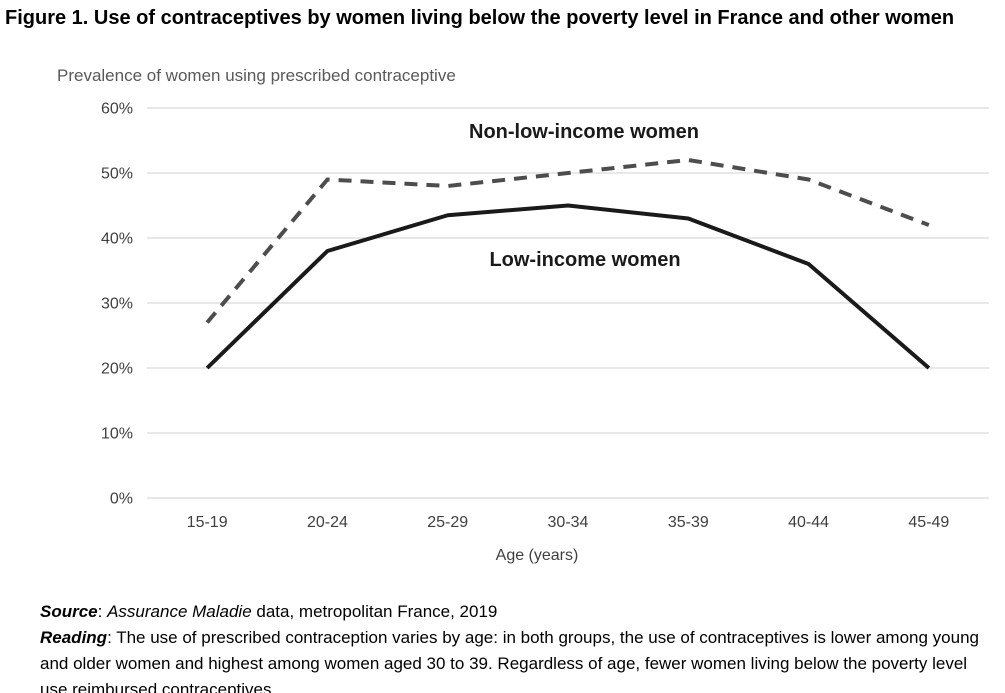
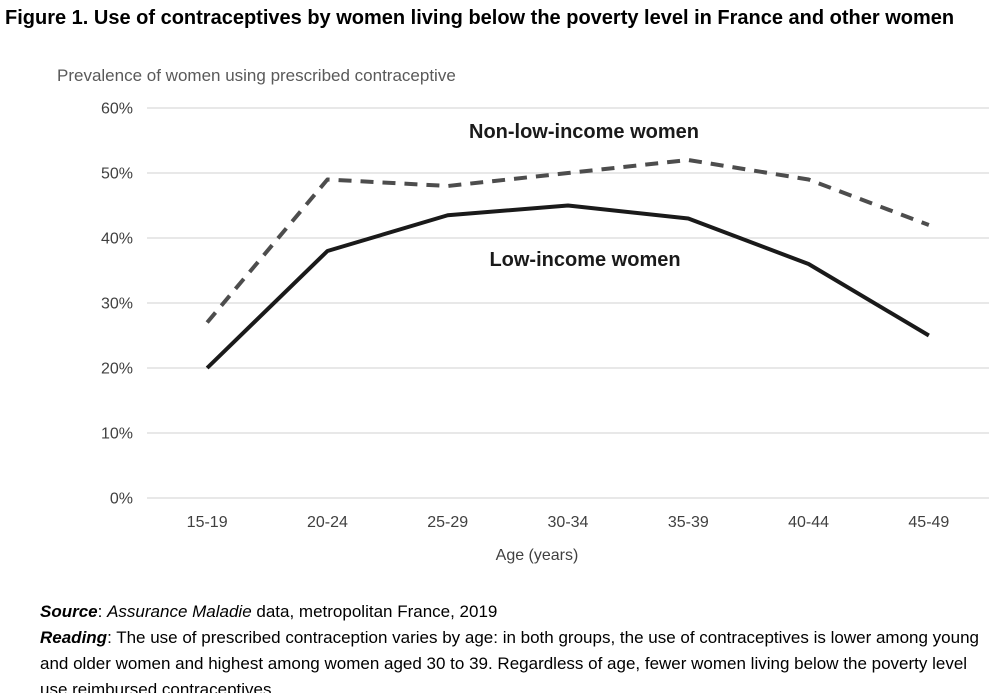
Low-income women/45-49: 20% -> 25%
